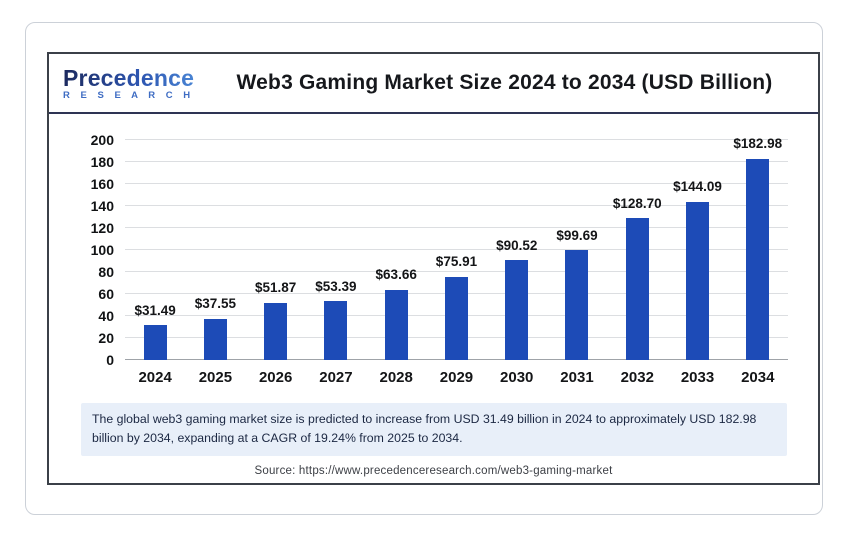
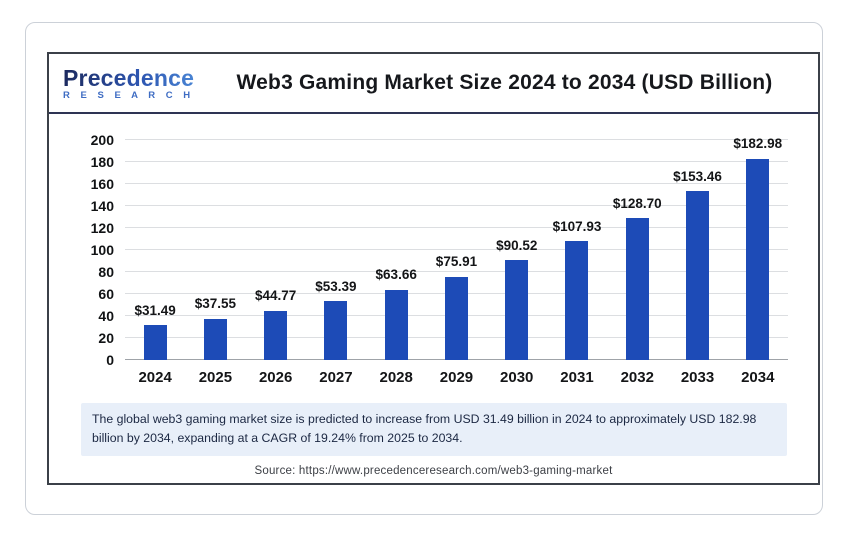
2026: $51.87 -> $44.77
2031: $99.69 -> $107.93
2033: $144.09 -> $153.46
